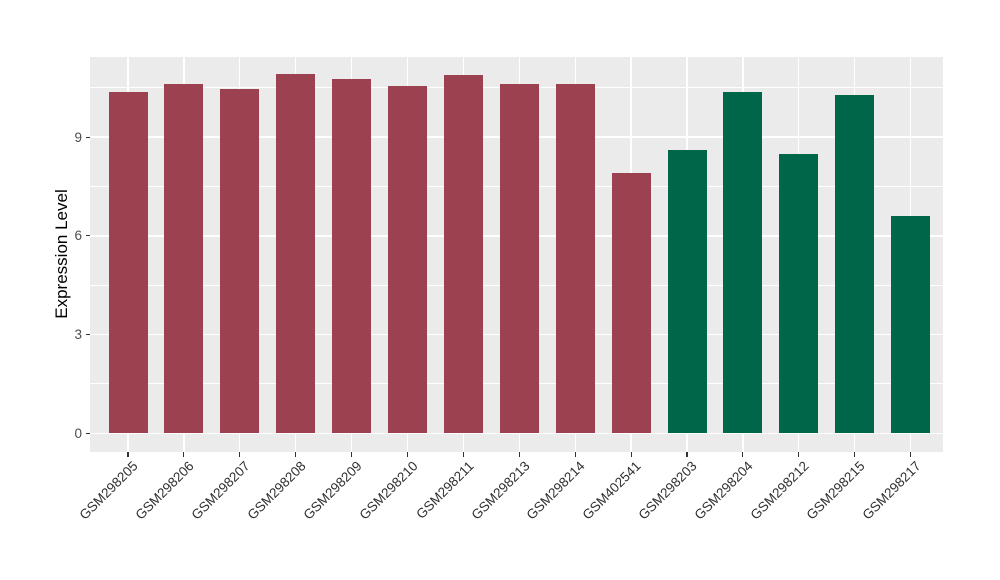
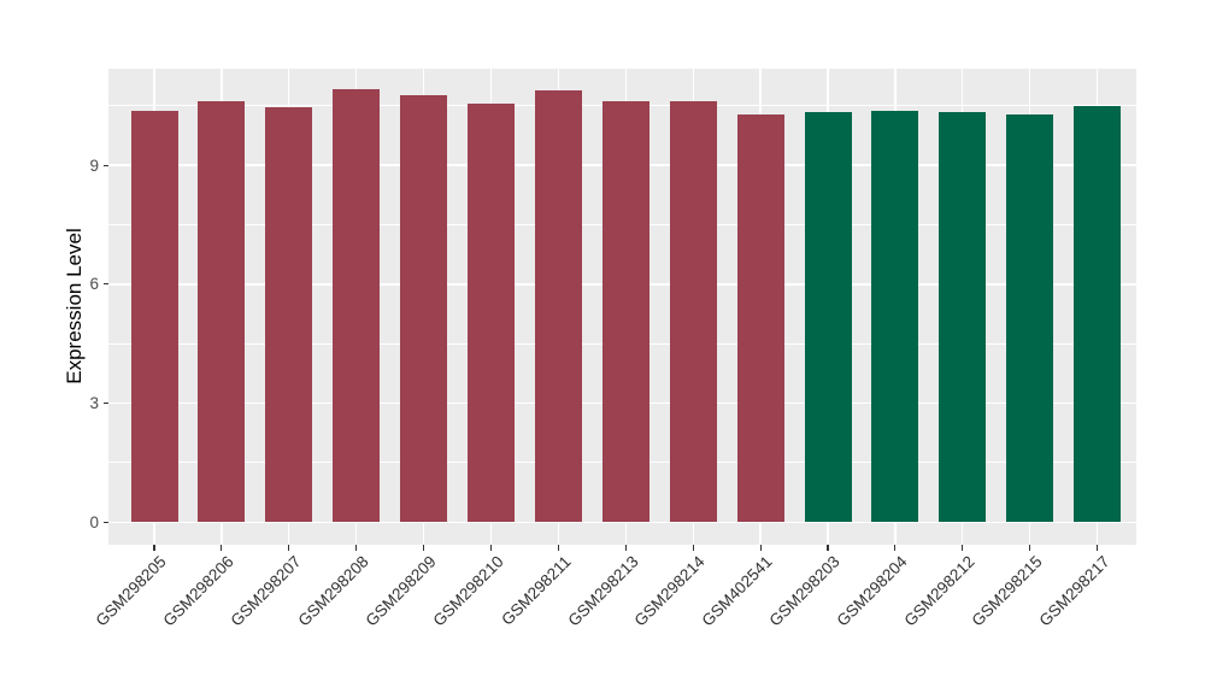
GSM402541: 7.9 -> 10.3
GSM298203: 8.6 -> 10.3
GSM298212: 8.5 -> 10.3
GSM298217: 6.6 -> 10.5
